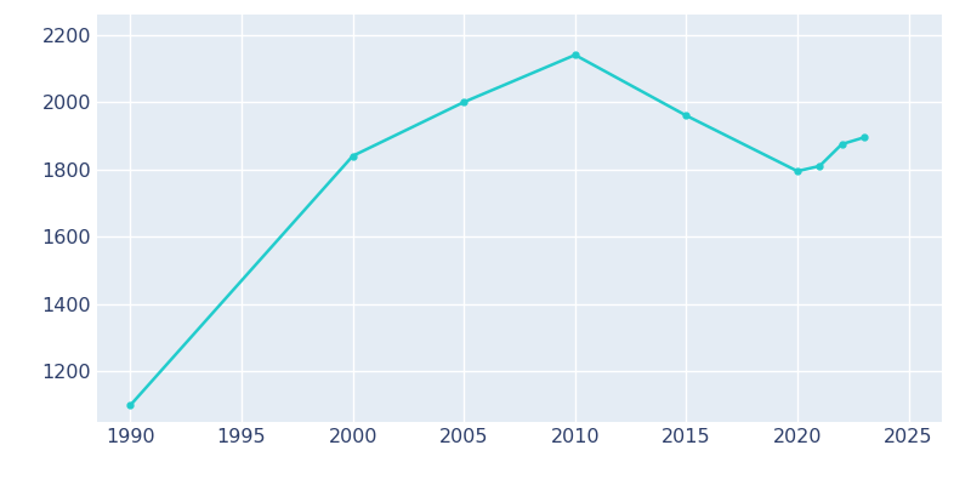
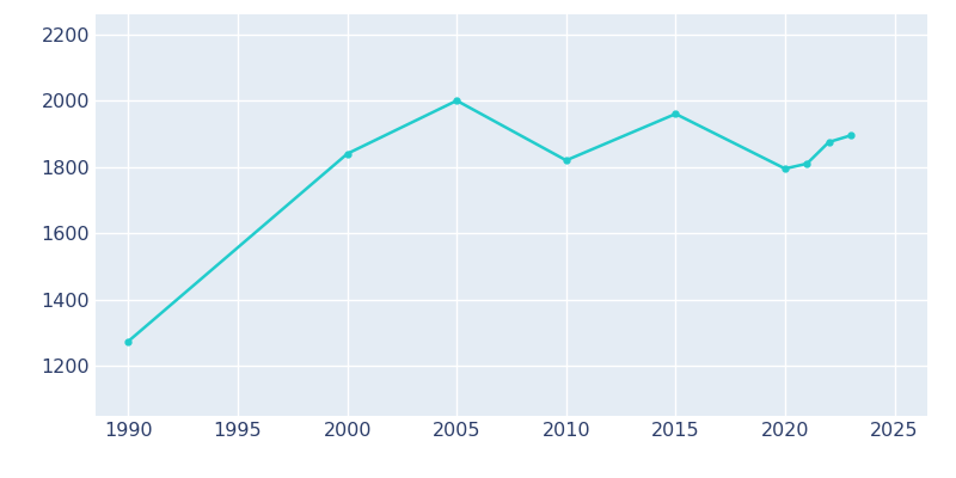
1990: 1100 -> 1275
2010: 2140 -> 1820
